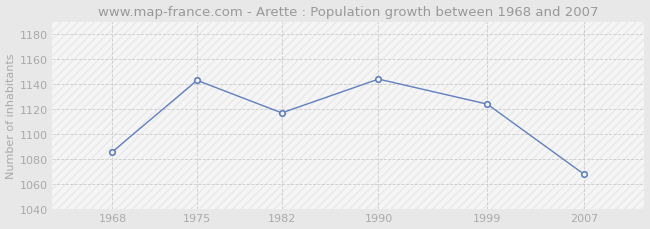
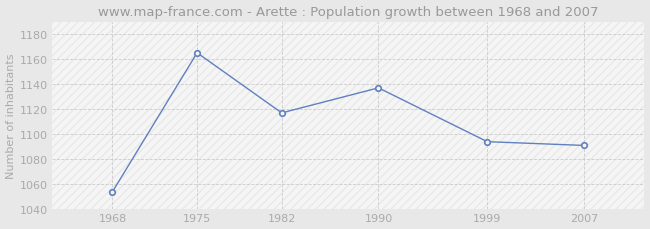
1968: 1086 -> 1054
1975: 1143 -> 1165
1990: 1144 -> 1137
1999: 1124 -> 1094
2007: 1068 -> 1091
